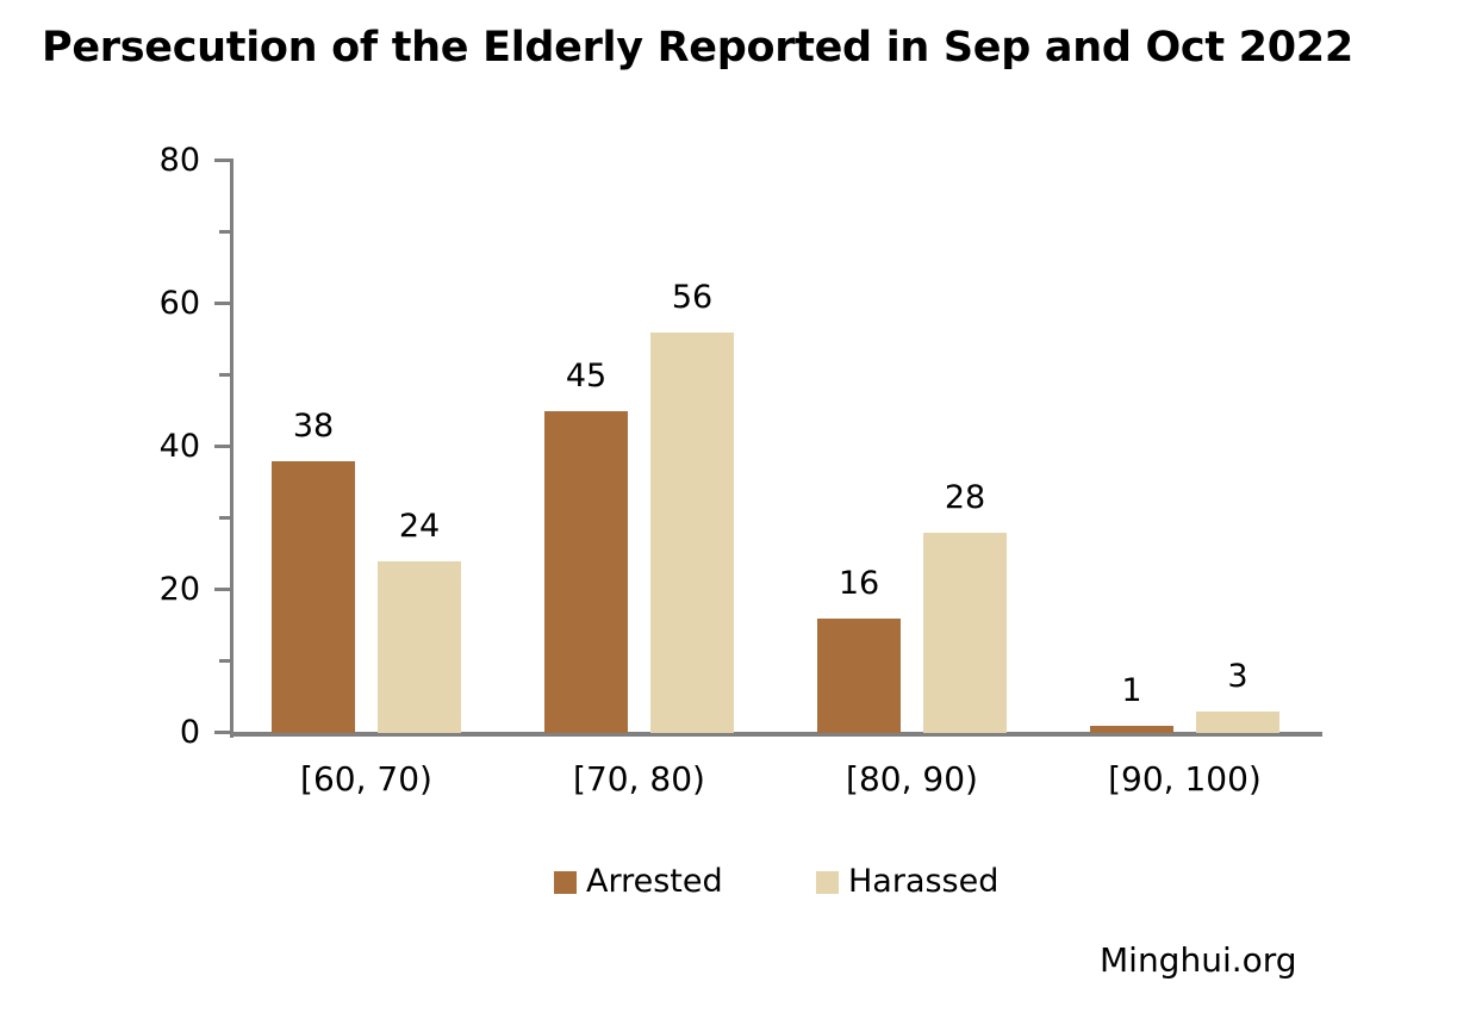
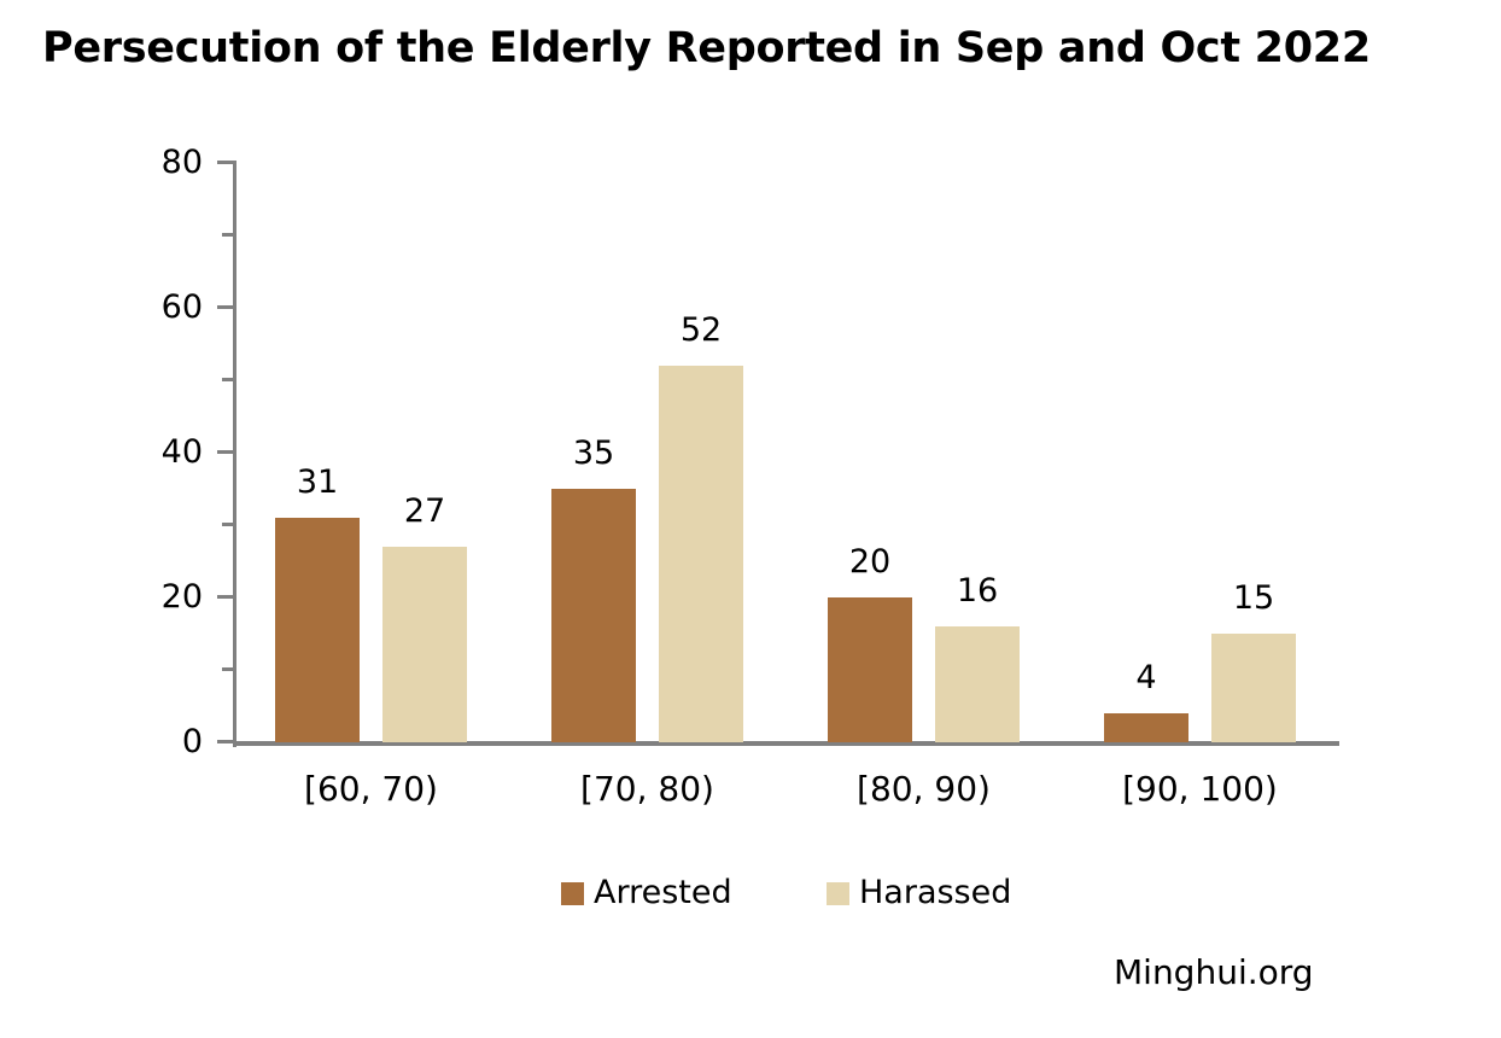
Arrested/[60, 70): 38 -> 31
Harassed/[60, 70): 24 -> 27
Arrested/[70, 80): 45 -> 35
Harassed/[70, 80): 56 -> 52
Arrested/[80, 90): 16 -> 20
Harassed/[80, 90): 28 -> 16
Arrested/[90, 100): 1 -> 4
Harassed/[90, 100): 3 -> 15
